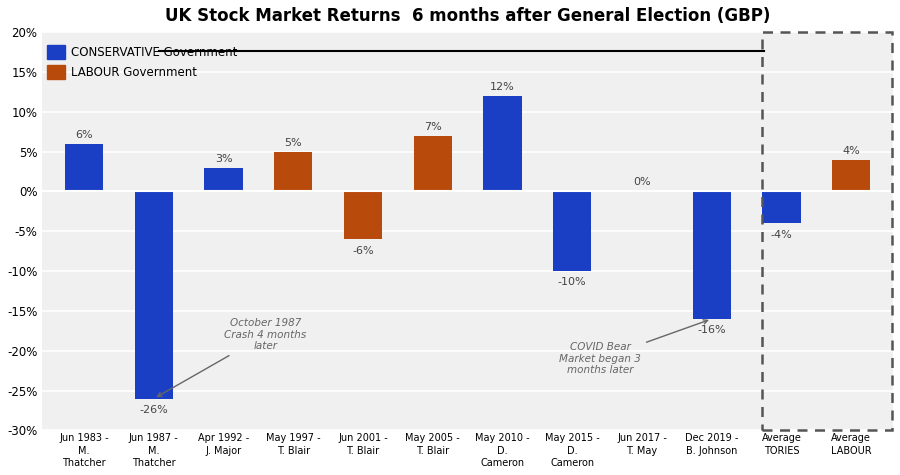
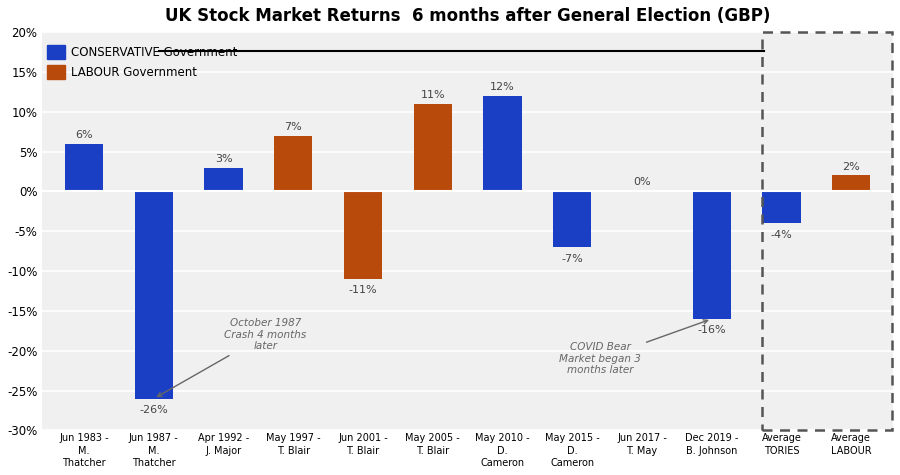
May 1997 - T. Blair: 5% -> 7%
Jun 2001 - T. Blair: -6% -> -11%
May 2005 - T. Blair: 7% -> 11%
May 2015 - D. Cameron: -10% -> -7%
Average LABOUR: 4% -> 2%
